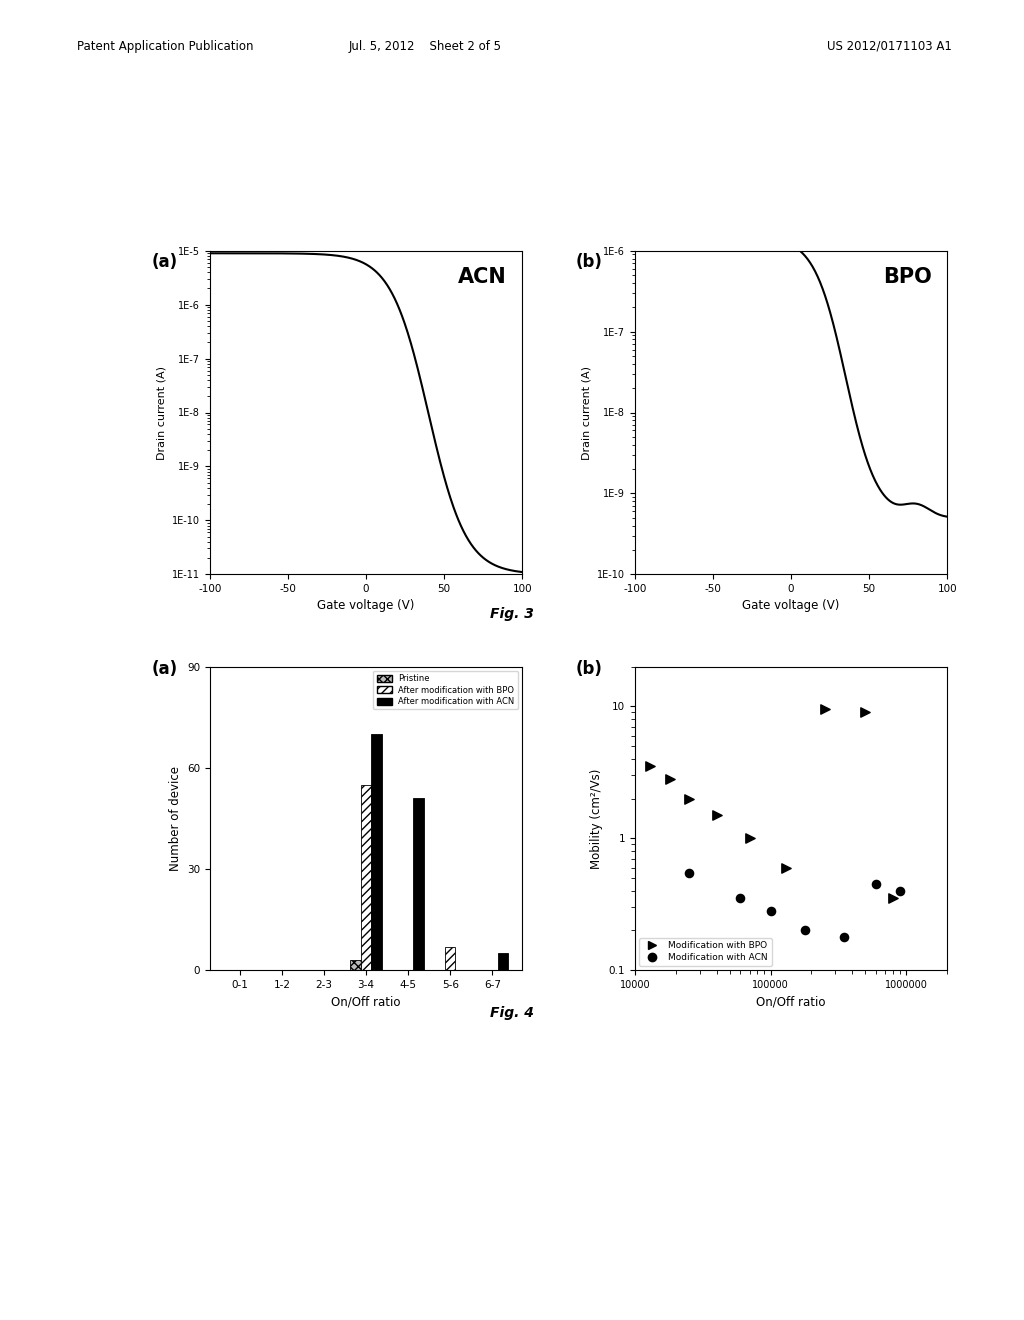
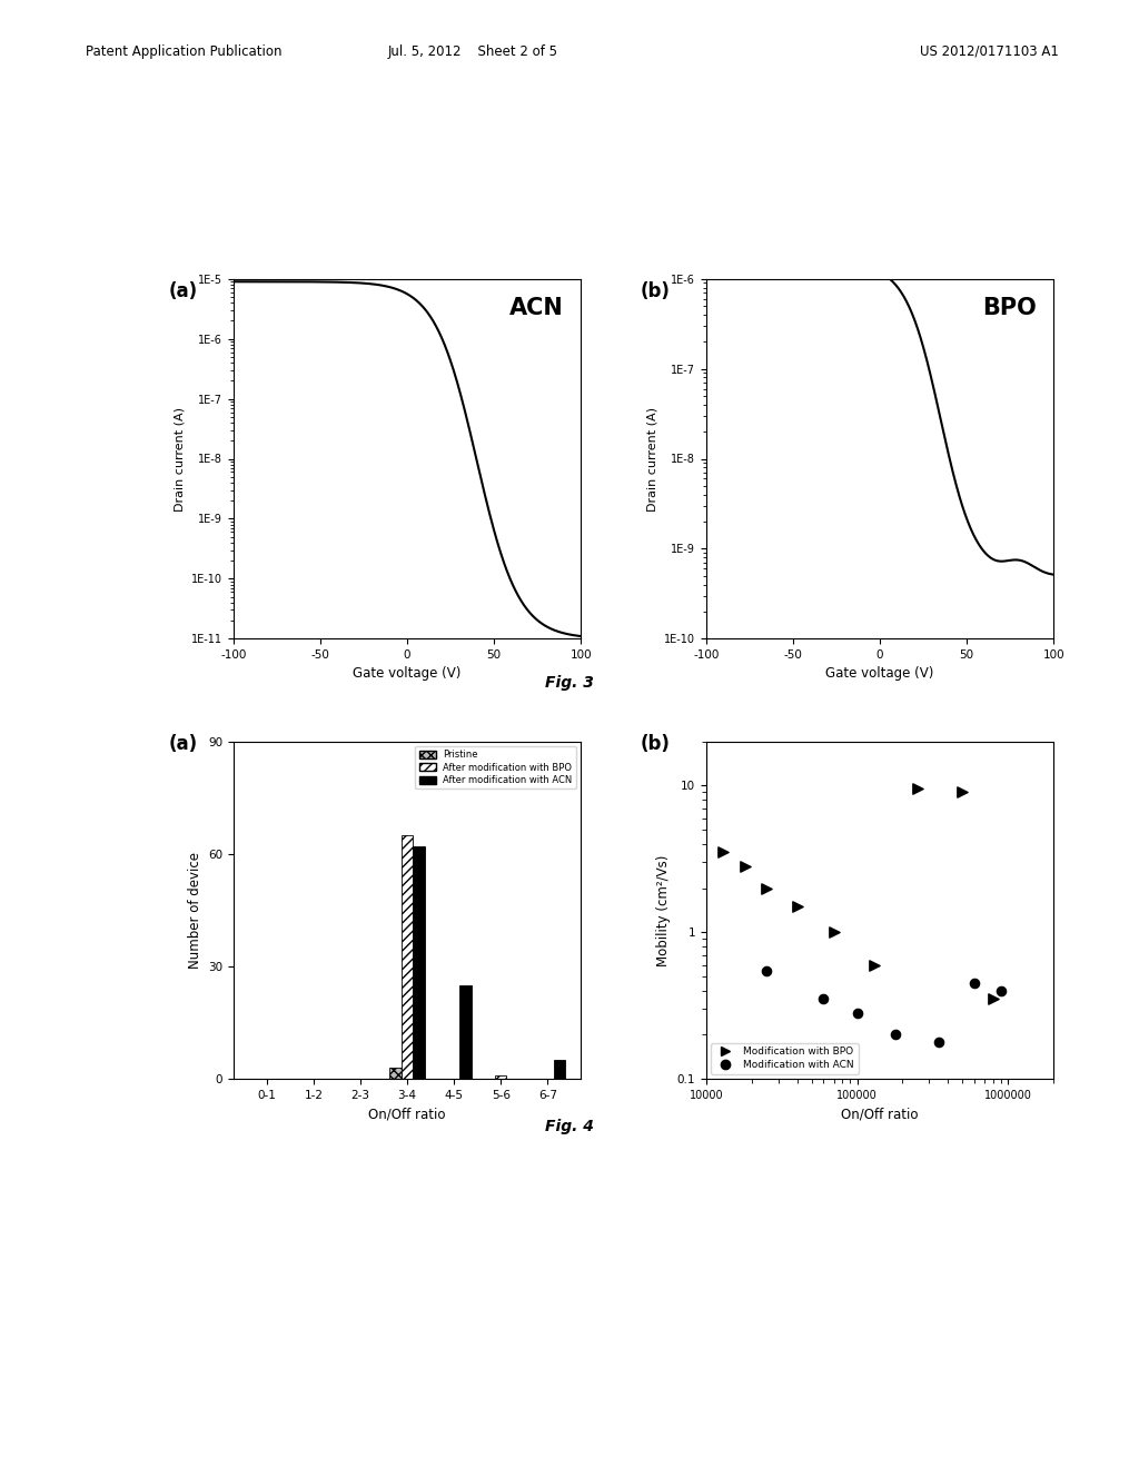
After modification with BPO/3-4: 55 -> 65
After modification with ACN/3-4: 70 -> 62
After modification with ACN/4-5: 51 -> 25
After modification with BPO/5-6: 7 -> 1
